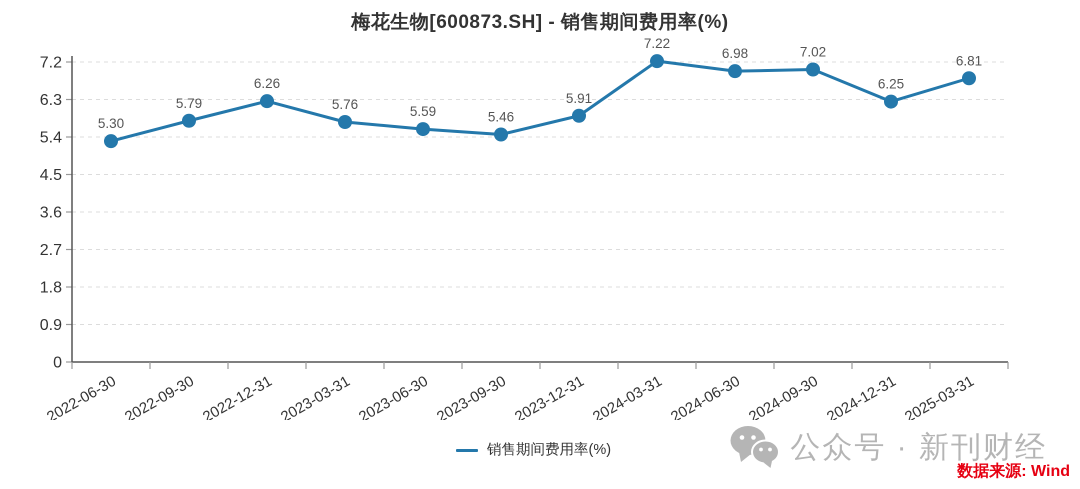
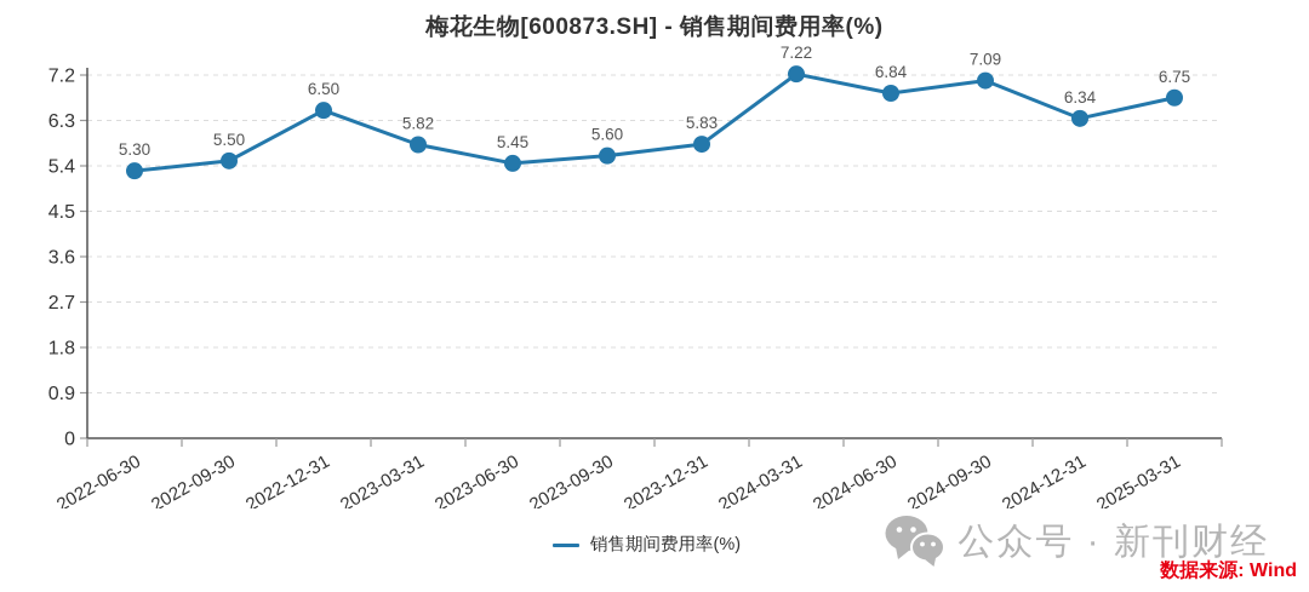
2022-09-30: 5.79 -> 5.50
2022-12-31: 6.26 -> 6.50
2023-03-31: 5.76 -> 5.82
2023-06-30: 5.59 -> 5.45
2023-09-30: 5.46 -> 5.60
2023-12-31: 5.91 -> 5.83
2024-06-30: 6.98 -> 6.84
2024-09-30: 7.02 -> 7.09
2024-12-31: 6.25 -> 6.34
2025-03-31: 6.81 -> 6.75
